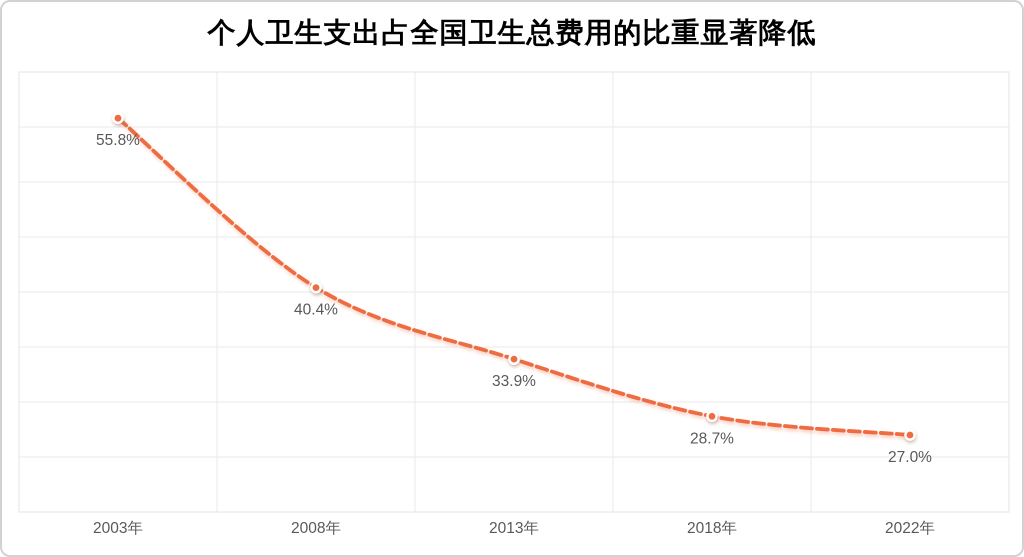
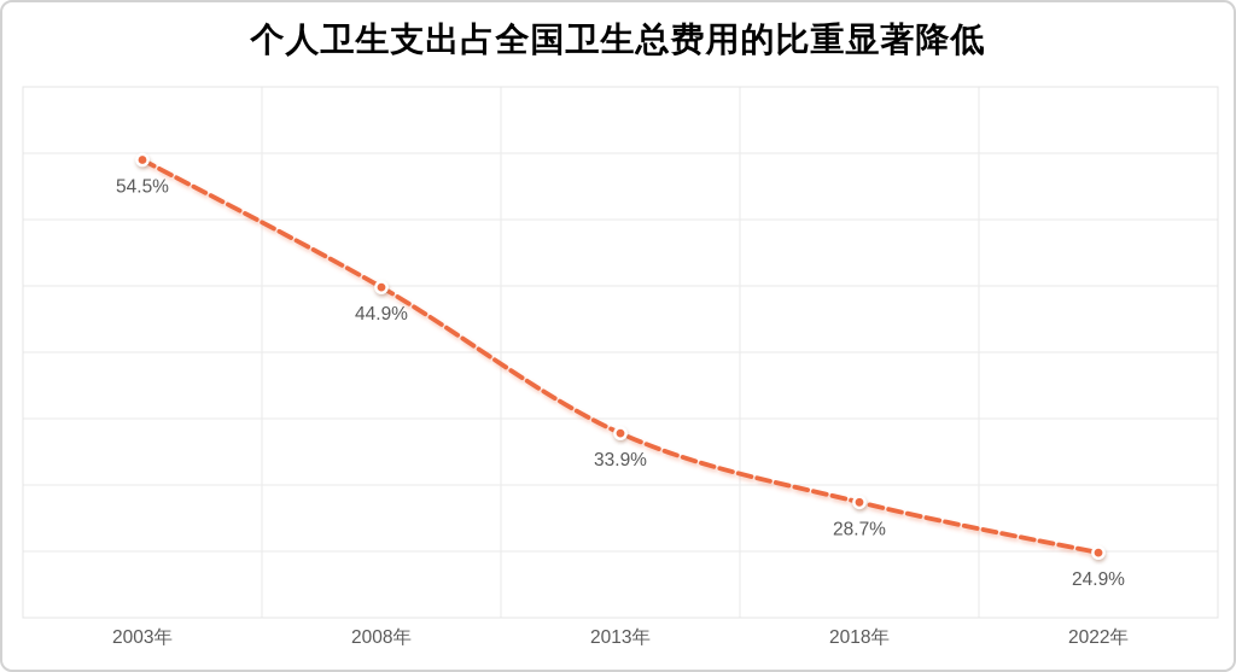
2003年: 55.8% -> 54.5%
2008年: 40.4% -> 44.9%
2022年: 27.0% -> 24.9%
